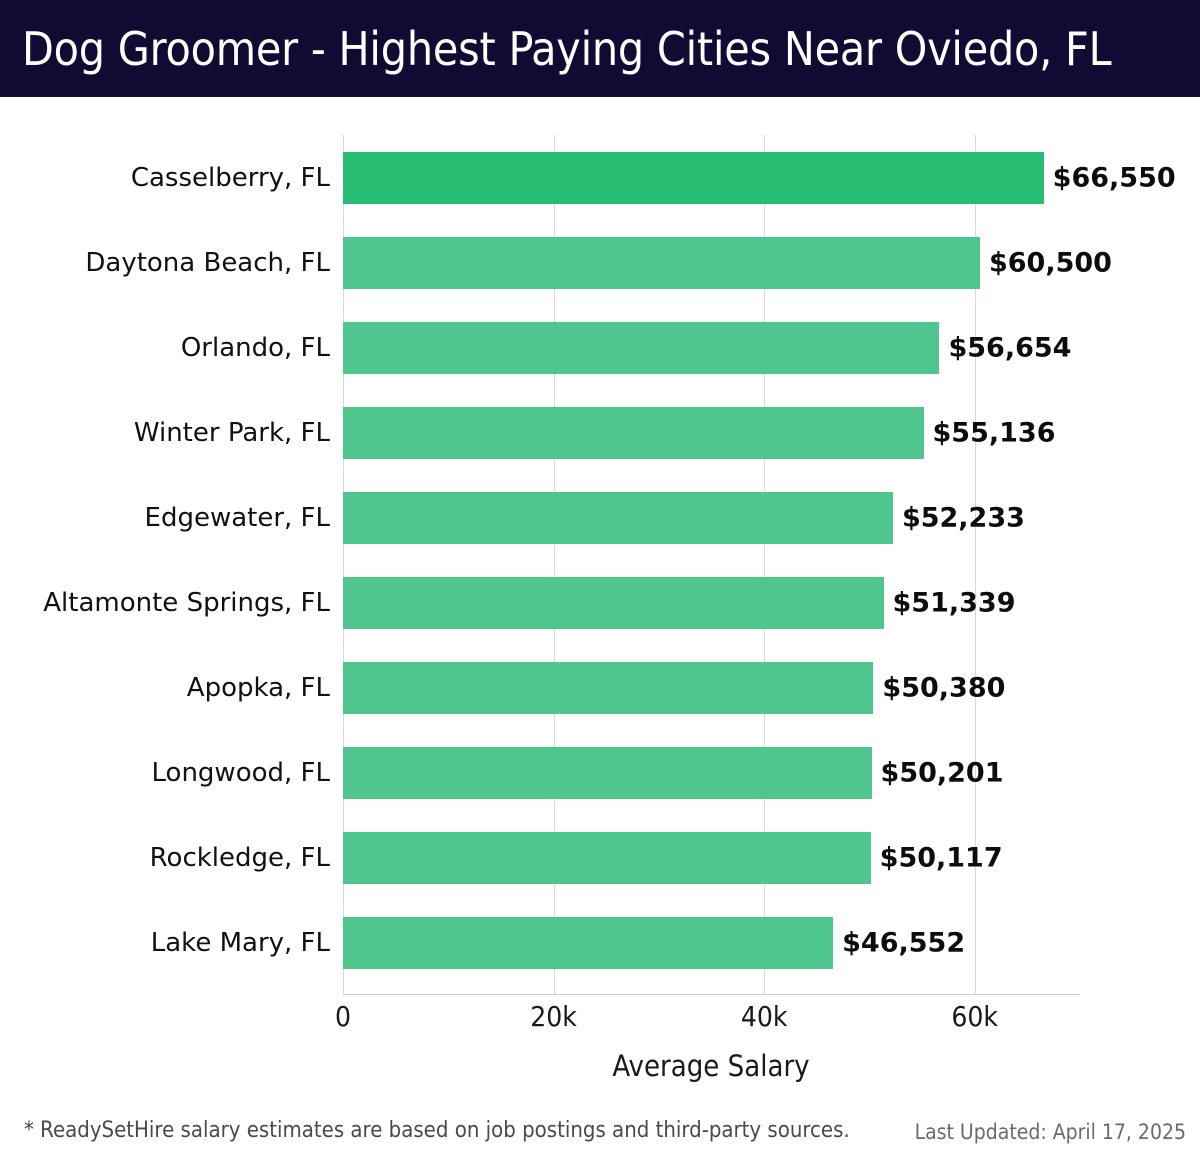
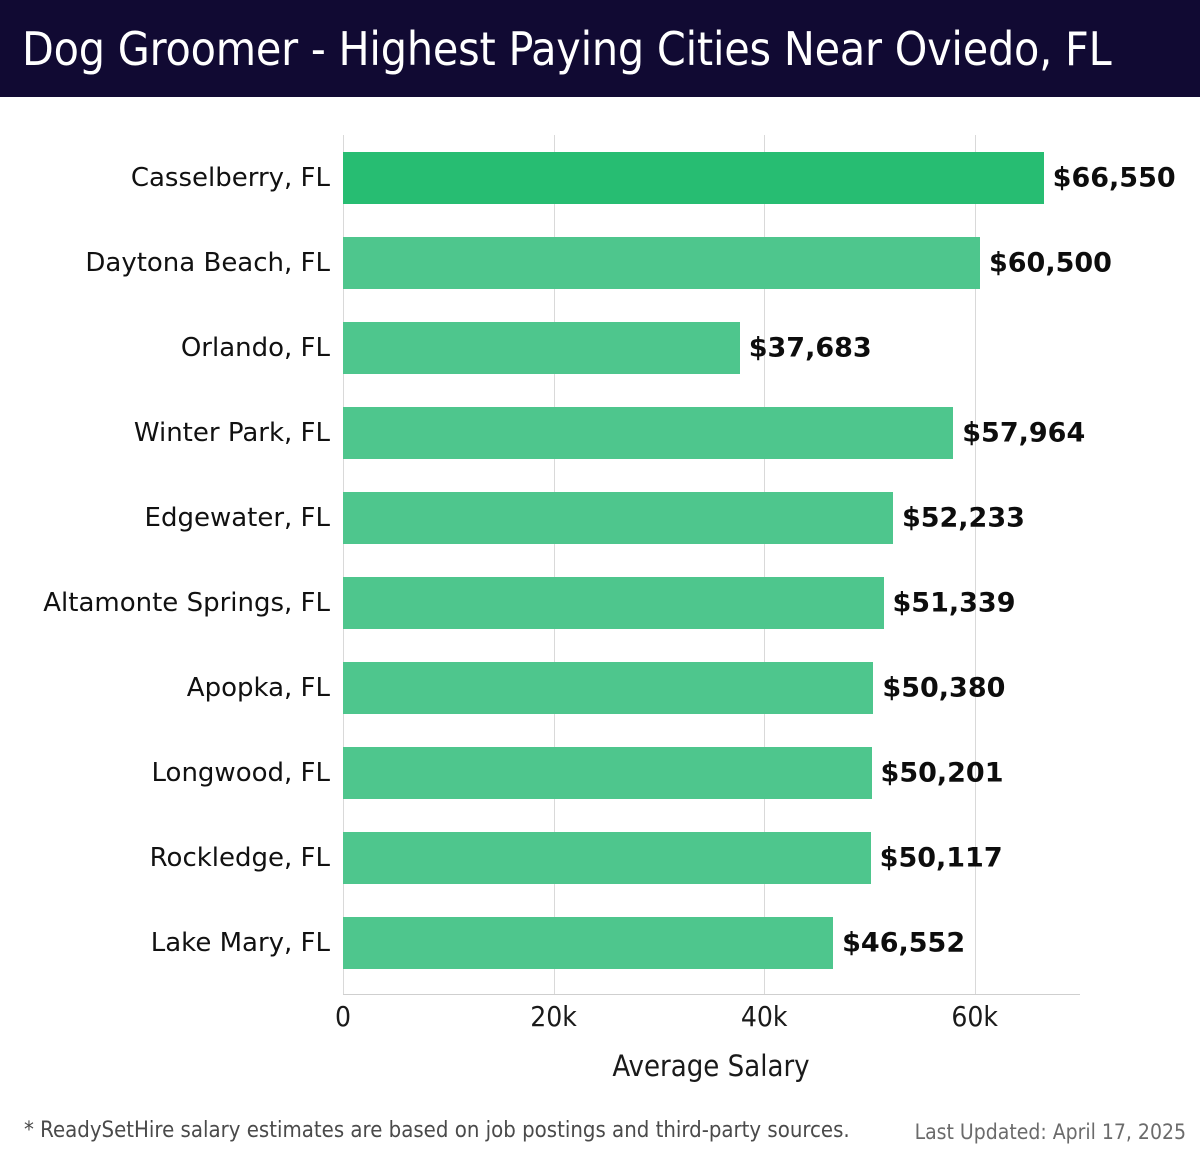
Orlando, FL: $56,654 -> $37,683
Winter Park, FL: $55,136 -> $57,964
